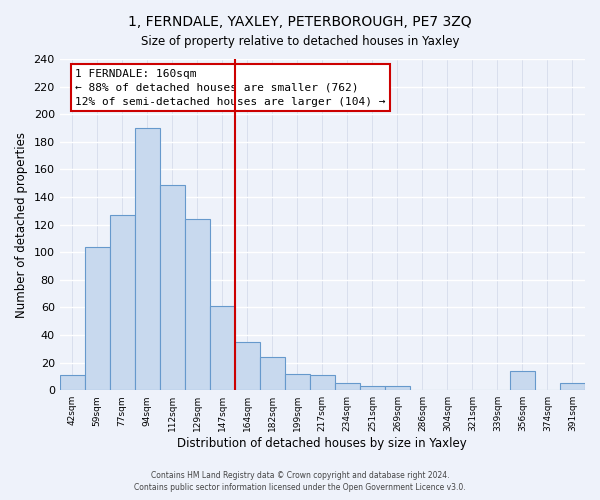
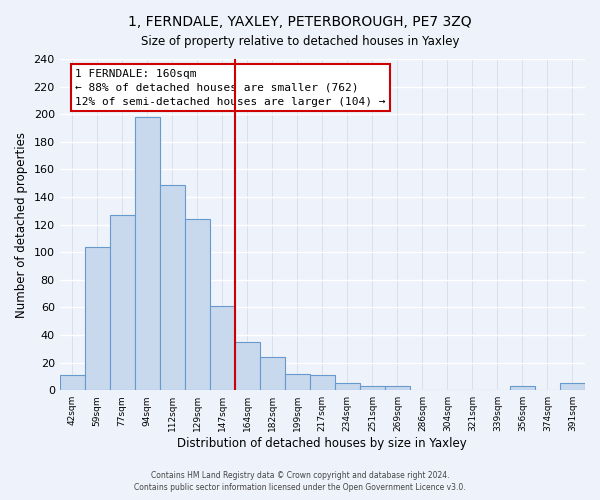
94sqm: 190 -> 198
356sqm: 14 -> 3
